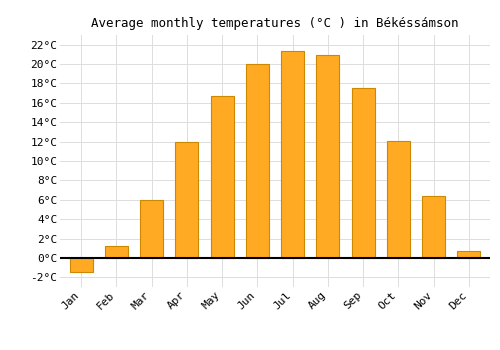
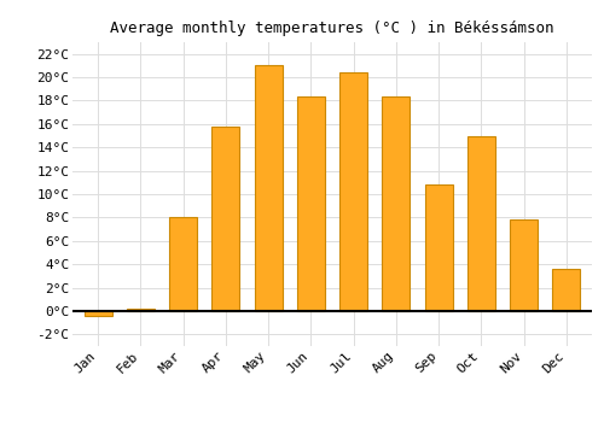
Jan: -1.5°C -> -0.4°C
Feb: 1.2°C -> 0.2°C
Mar: 6.0°C -> 8.0°C
Apr: 12.0°C -> 15.8°C
May: 16.7°C -> 21.0°C
Jun: 20.0°C -> 18.4°C
Jul: 21.4°C -> 20.4°C
Aug: 20.9°C -> 18.4°C
Sep: 17.5°C -> 10.8°C
Oct: 12.1°C -> 15.0°C
Nov: 6.4°C -> 7.8°C
Dec: 0.7°C -> 3.6°C
